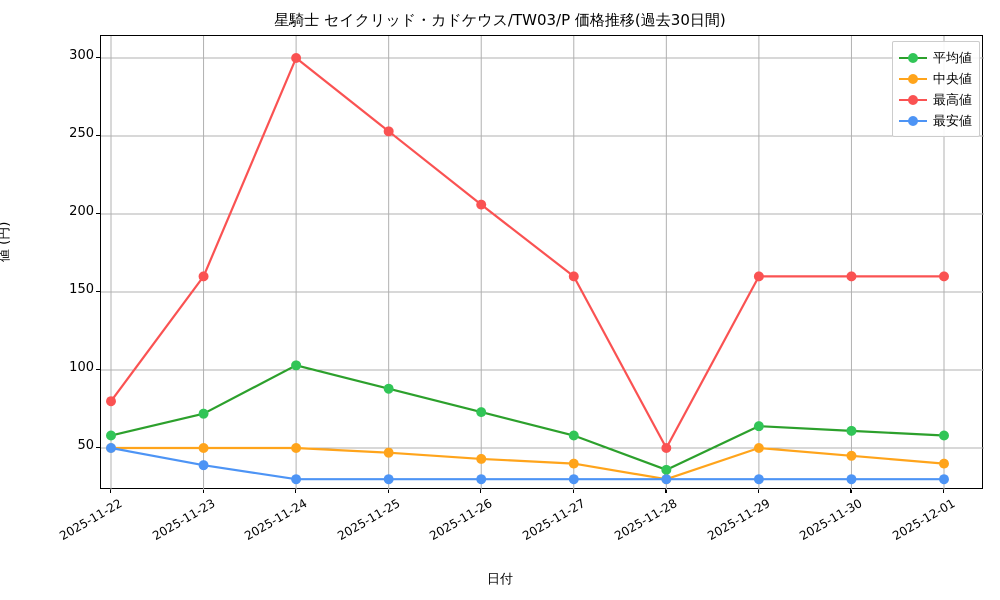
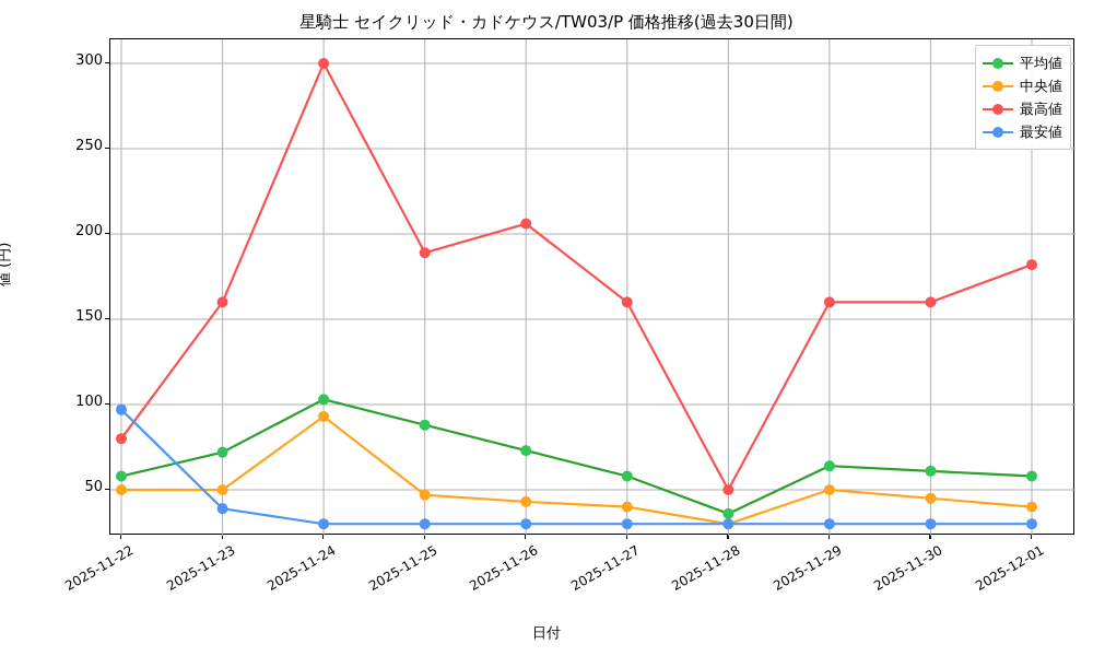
最安値/2025-11-22: 50 -> 97
中央値/2025-11-24: 50 -> 93
最高値/2025-11-25: 253 -> 189
最高値/2025-12-01: 160 -> 182
